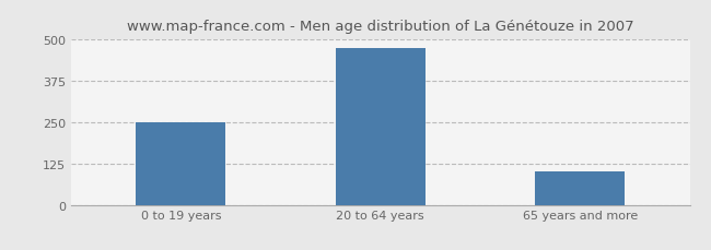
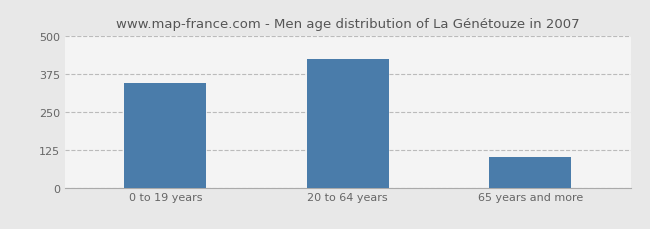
0 to 19 years: 248 -> 345
20 to 64 years: 474 -> 425
